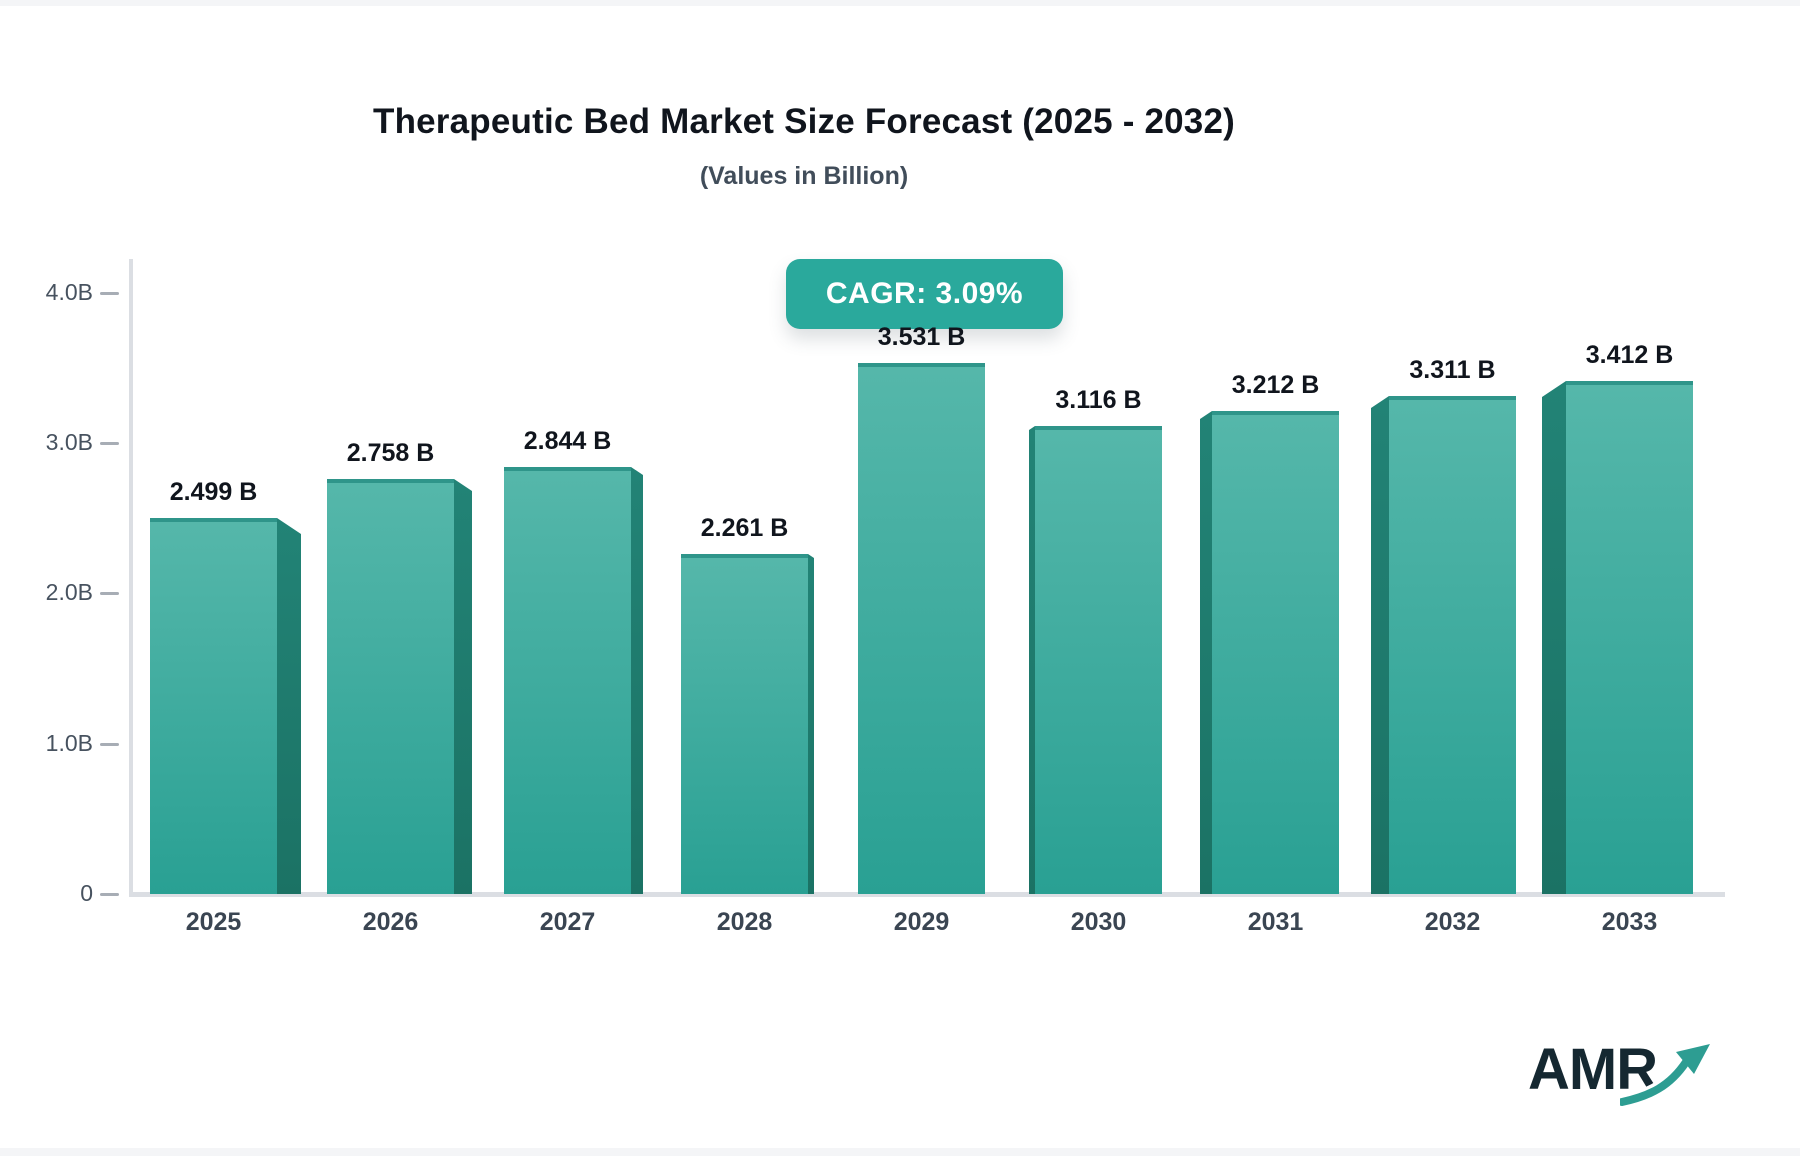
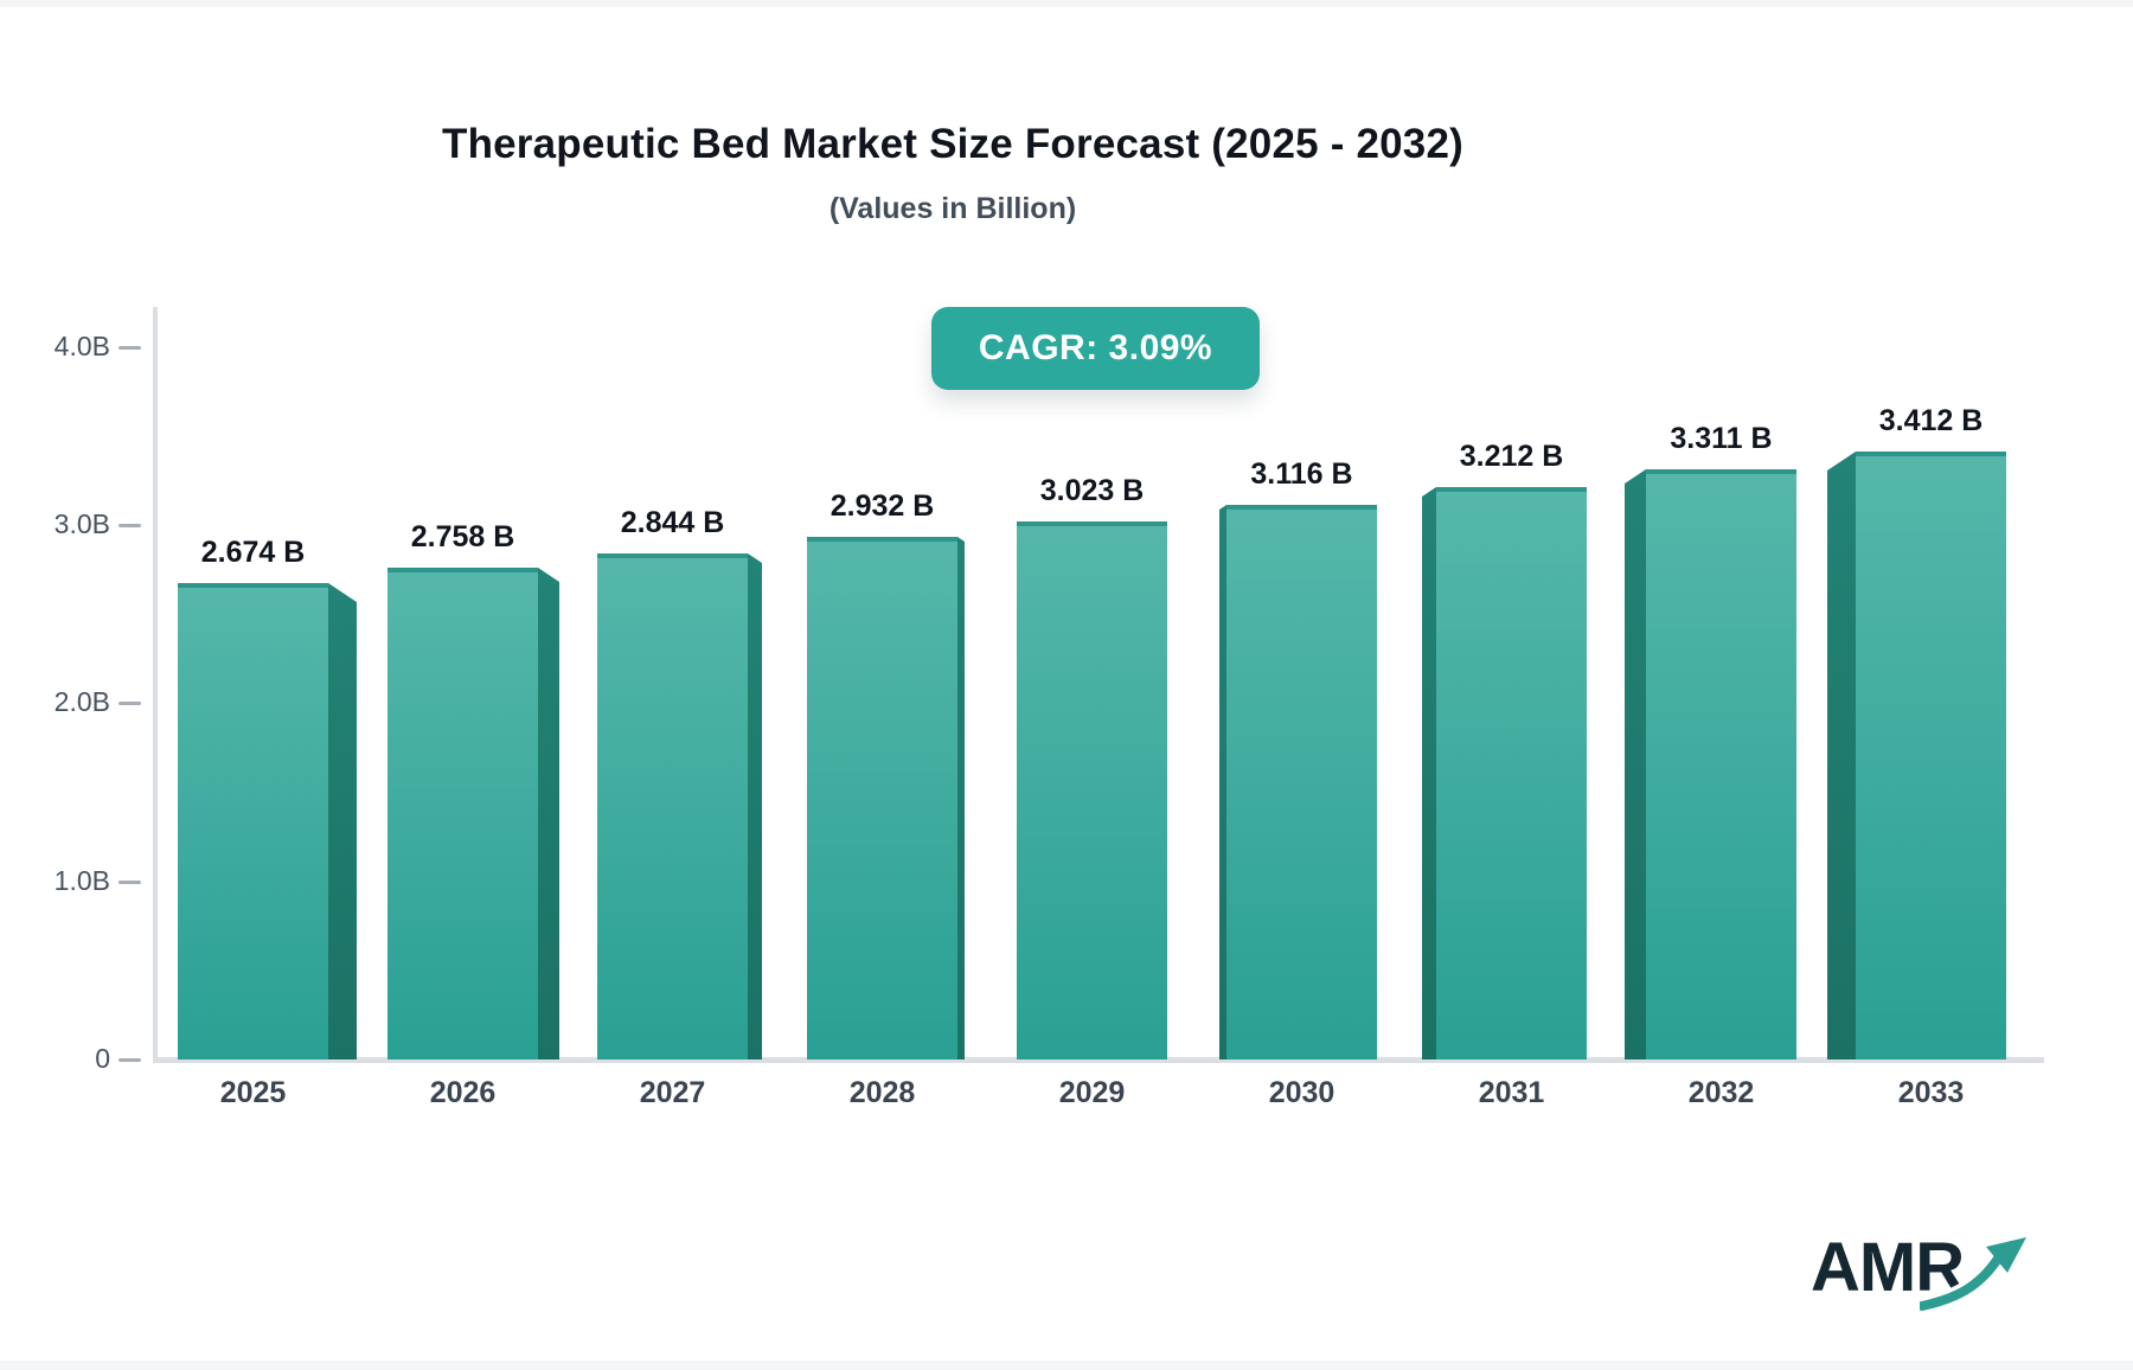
2025: 2.499 -> 2.674
2028: 2.261 -> 2.932
2029: 3.531 -> 3.023
